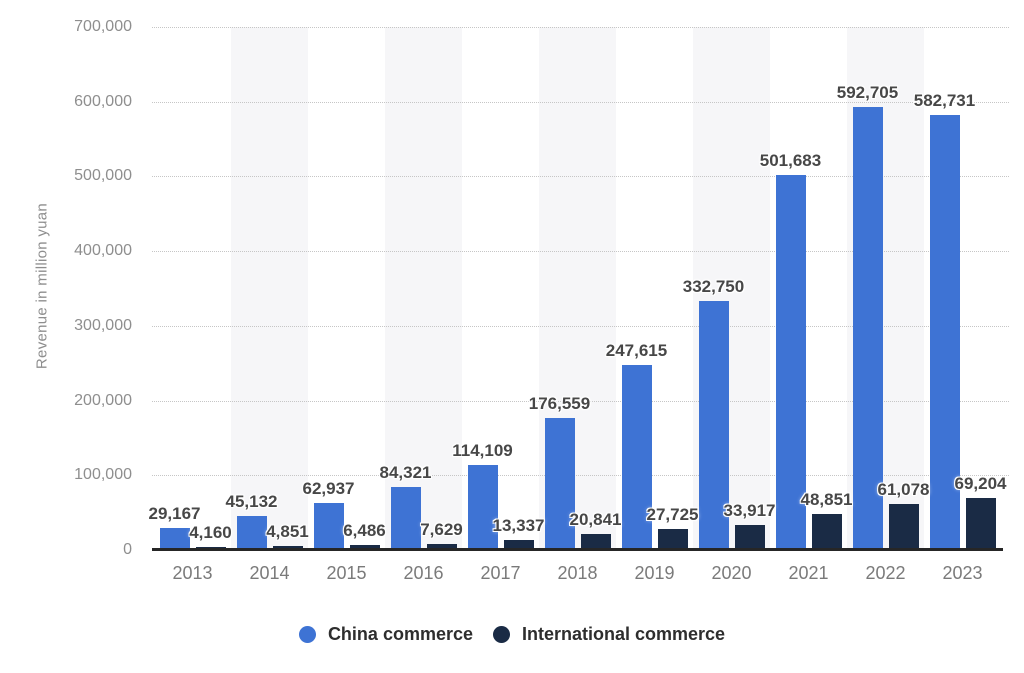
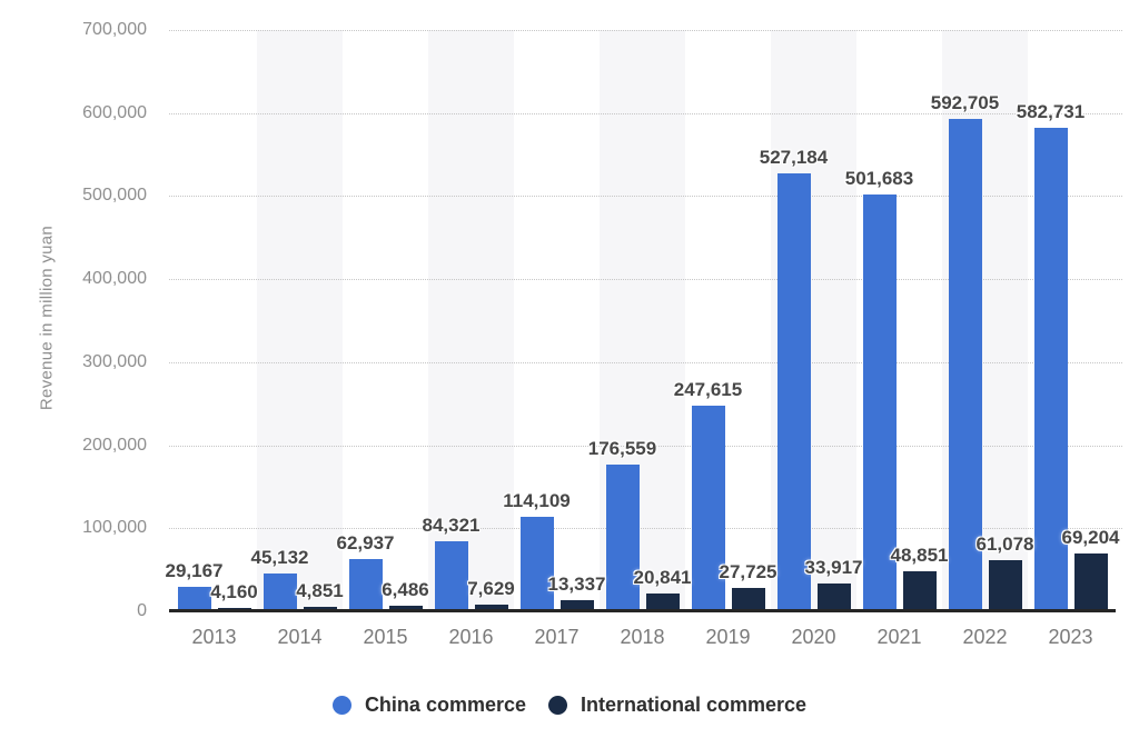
China commerce/2020: 332,750 -> 527,184
